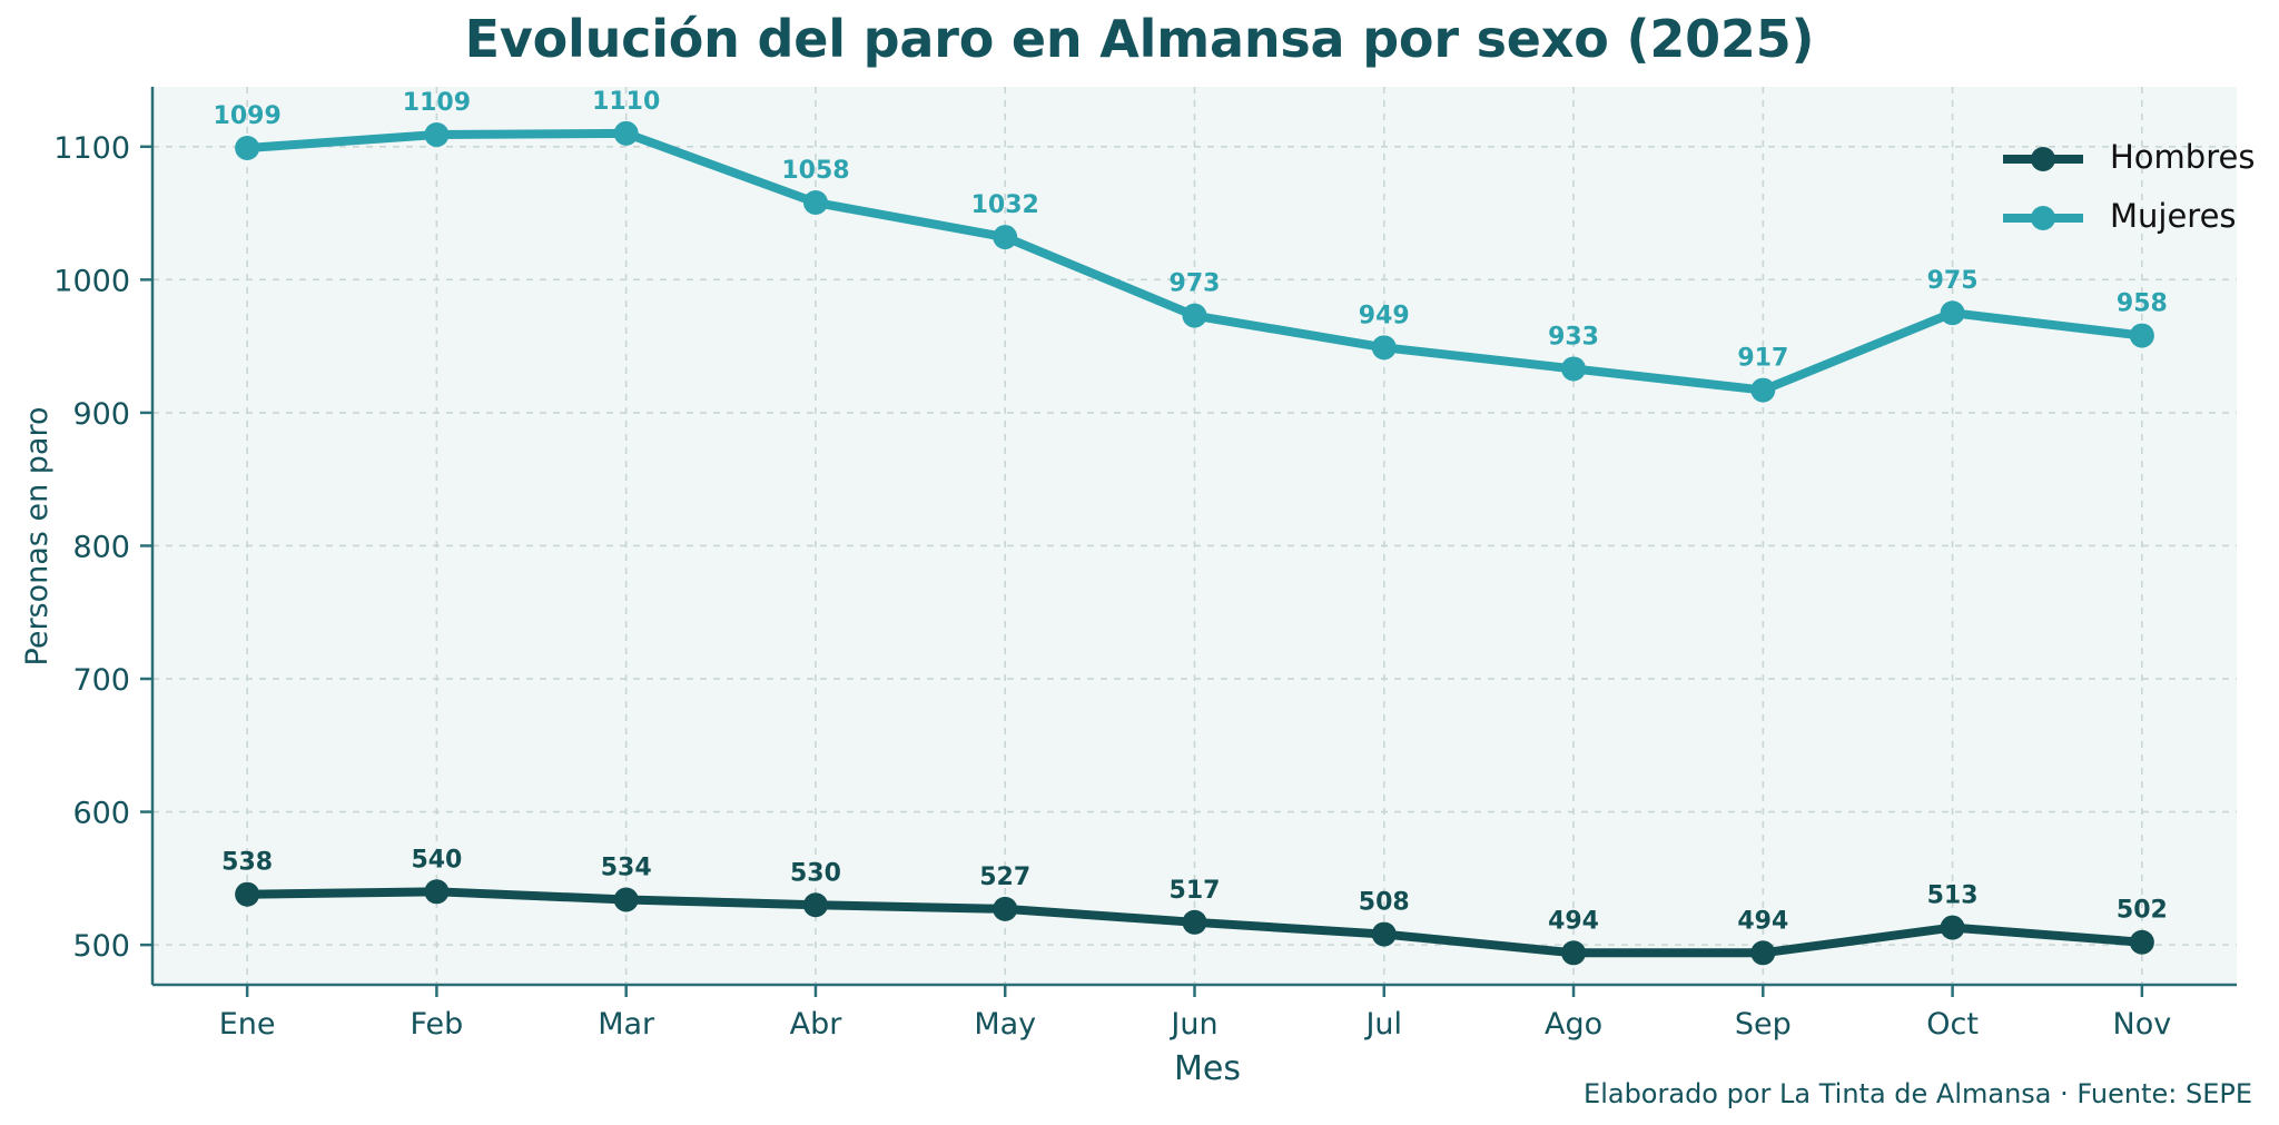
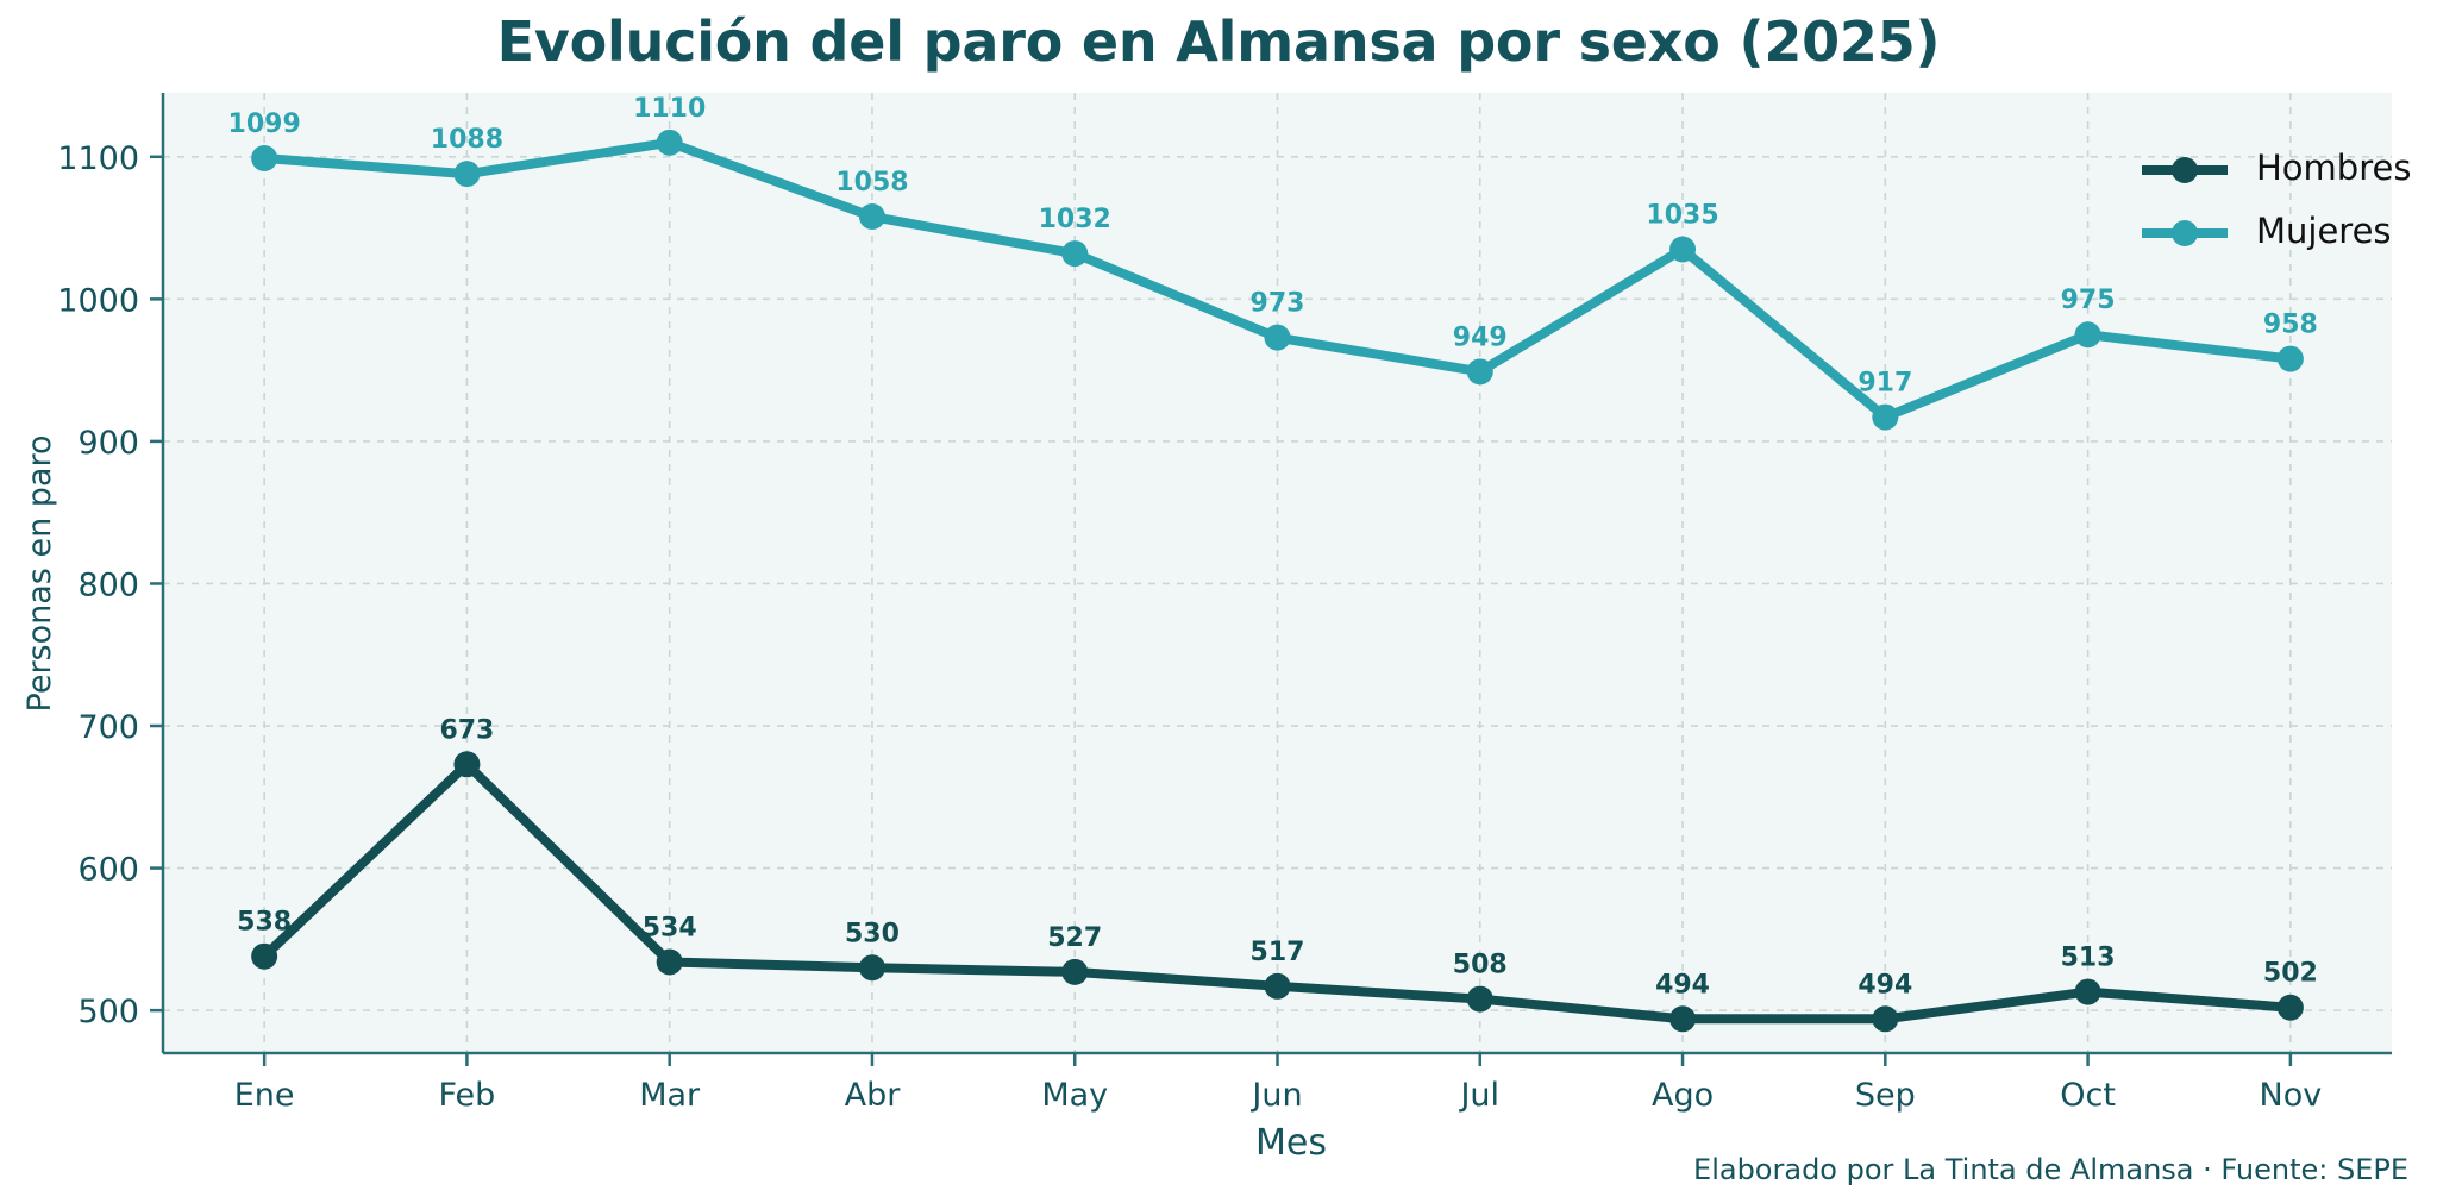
Hombres/Feb: 540 -> 673
Mujeres/Feb: 1109 -> 1088
Mujeres/Ago: 933 -> 1035
